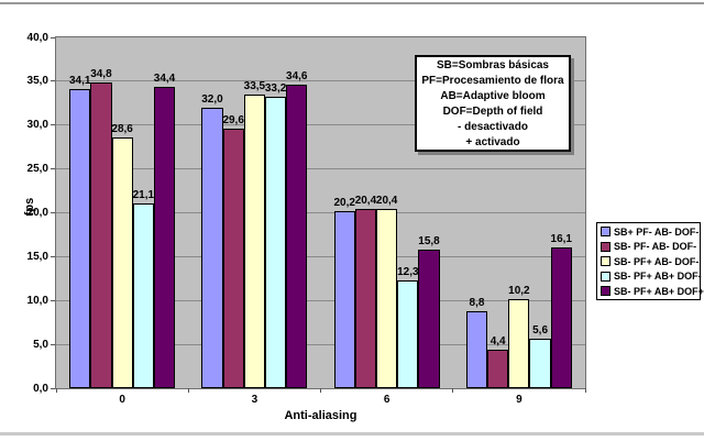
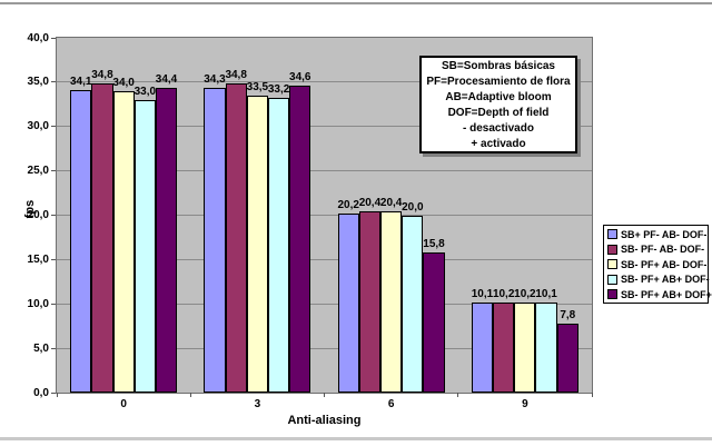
SB- PF+ AB- DOF-/0: 28,6 -> 34,0
SB- PF+ AB+ DOF-/0: 21,1 -> 33,0
SB+ PF- AB- DOF-/3: 32,0 -> 34,3
SB- PF- AB- DOF-/3: 29,6 -> 34,8
SB- PF+ AB+ DOF-/6: 12,3 -> 20,0
SB+ PF- AB- DOF-/9: 8,8 -> 10,1
SB- PF- AB- DOF-/9: 4,4 -> 10,2
SB- PF+ AB+ DOF-/9: 5,6 -> 10,1
SB- PF+ AB+ DOF+/9: 16,1 -> 7,8
